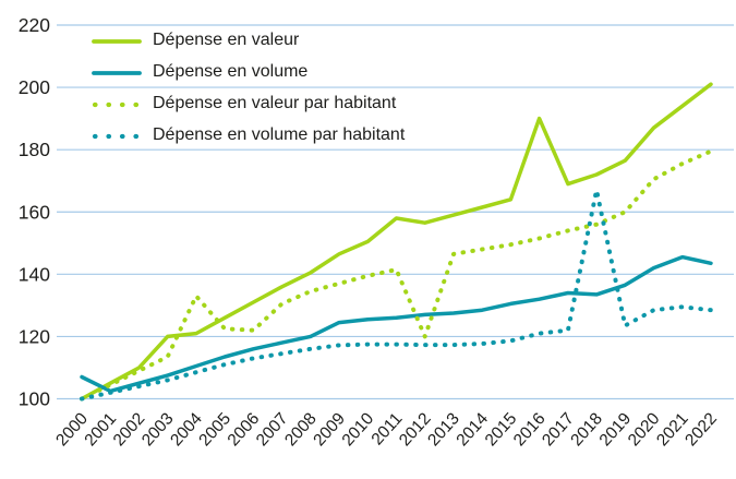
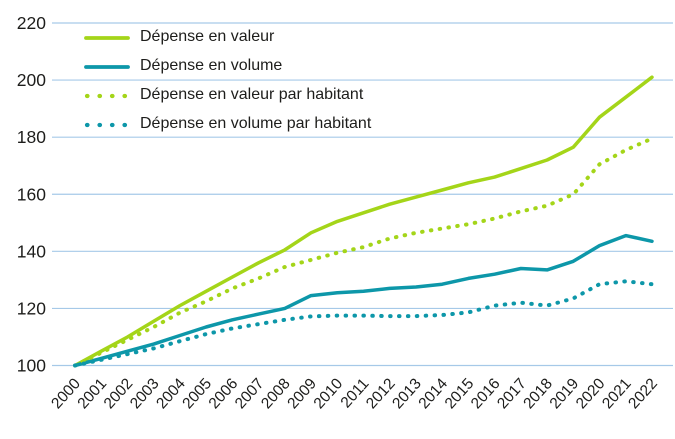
Dépense en volume/2000: 107 -> 100
Dépense en valeur/2003: 120 -> 116
Dépense en valeur par habitant/2004: 133 -> 118
Dépense en valeur par habitant/2006: 122 -> 127
Dépense en valeur/2011: 158 -> 154
Dépense en valeur par habitant/2012: 120 -> 144
Dépense en valeur/2016: 190 -> 166
Dépense en volume par habitant/2018: 167 -> 121
